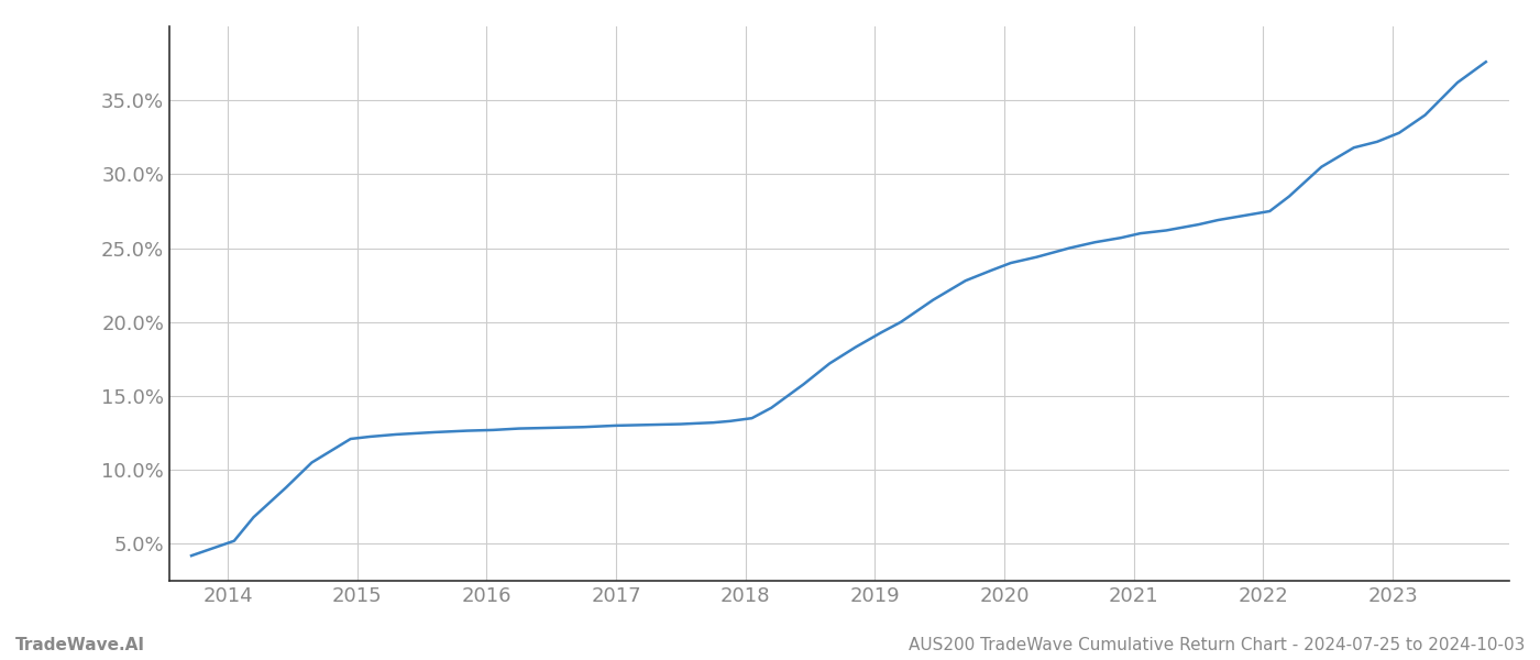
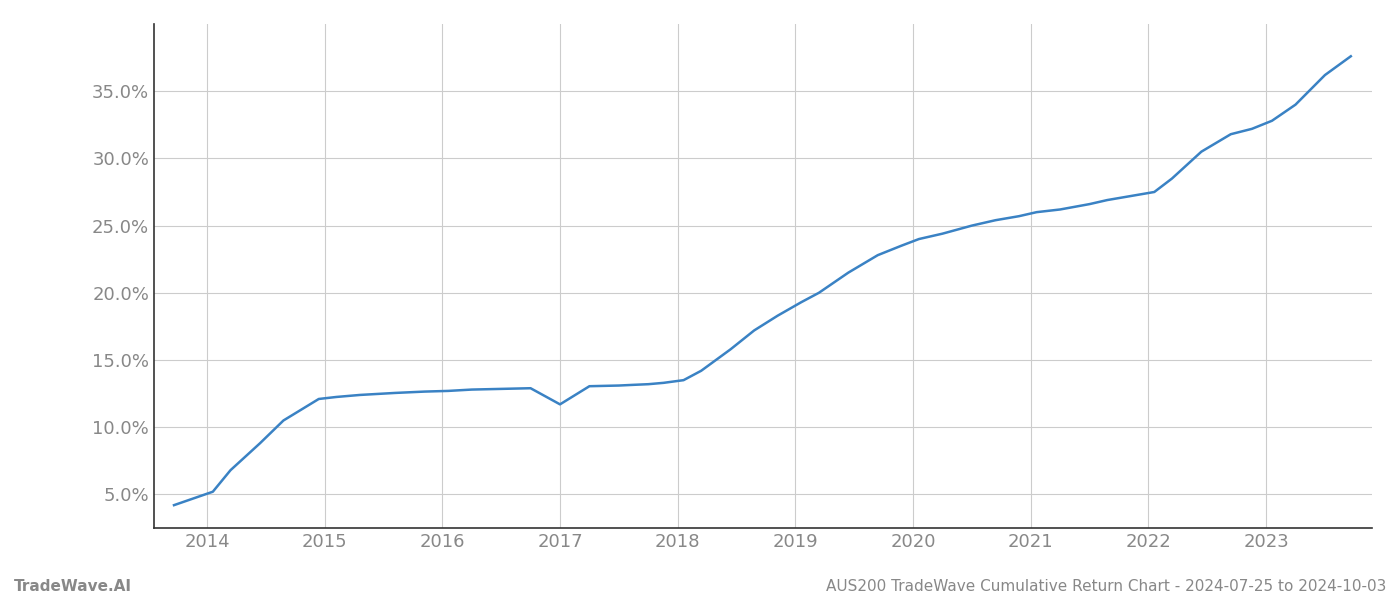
2017: 13.0% -> 11.7%
